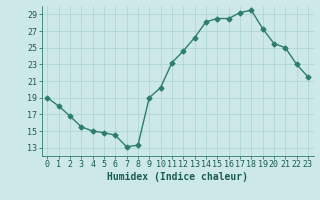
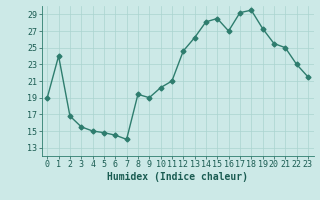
1: 18.0 -> 24.0
7: 13.1 -> 14.0
8: 13.3 -> 19.4
11: 23.2 -> 21.0
16: 28.5 -> 27.0
